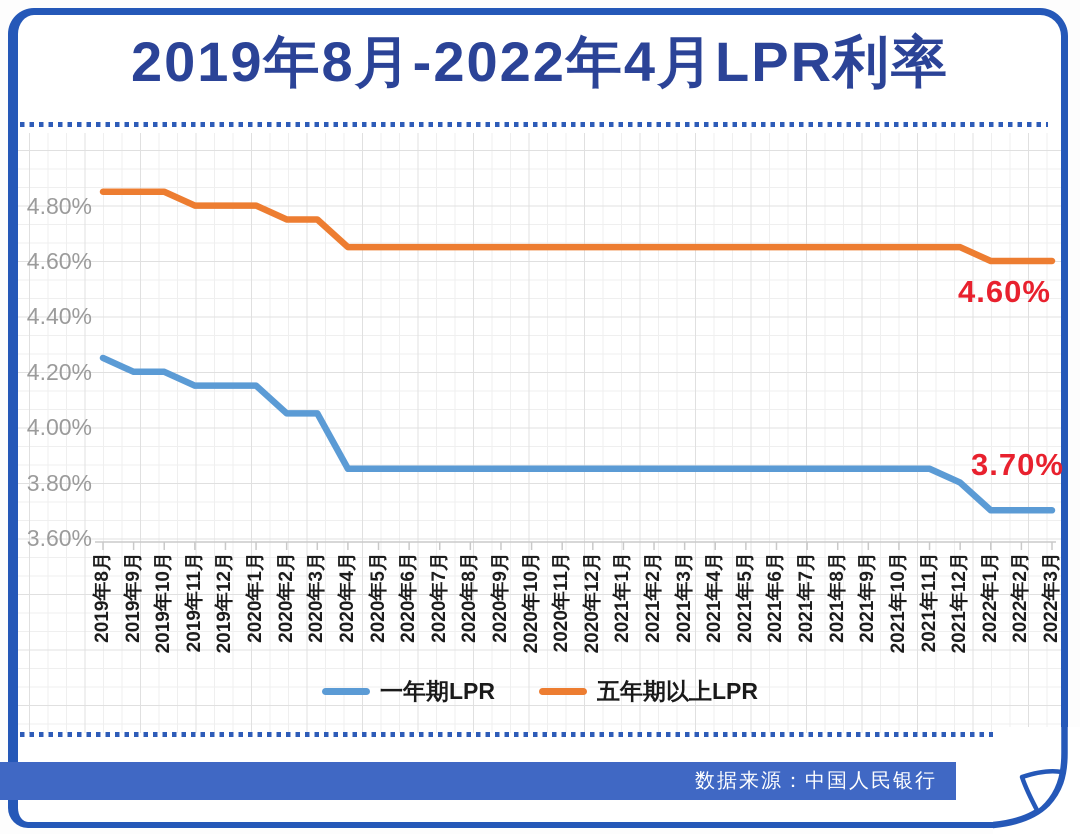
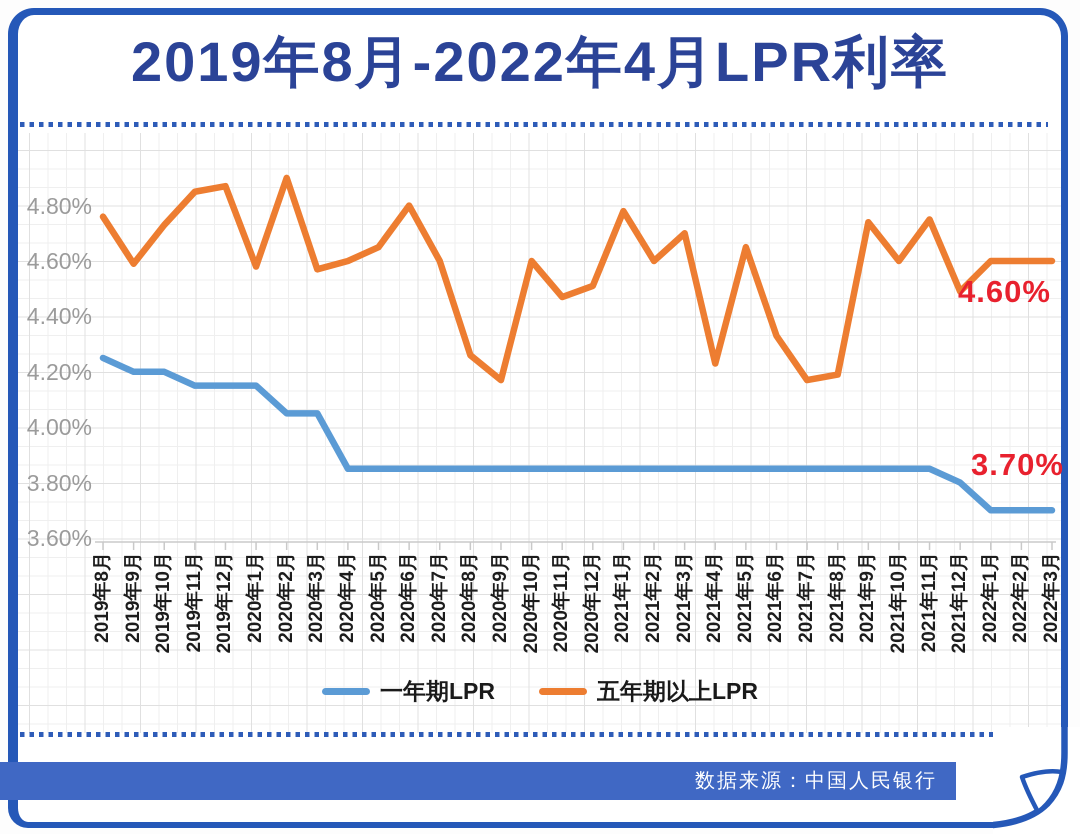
五年期以上LPR/2019年8月: 4.85% -> 4.76%
五年期以上LPR/2019年9月: 4.85% -> 4.59%
五年期以上LPR/2019年10月: 4.85% -> 4.73%
五年期以上LPR/2019年11月: 4.80% -> 4.85%
五年期以上LPR/2019年12月: 4.80% -> 4.87%
五年期以上LPR/2020年1月: 4.80% -> 4.58%
五年期以上LPR/2020年2月: 4.75% -> 4.90%
五年期以上LPR/2020年3月: 4.75% -> 4.57%
五年期以上LPR/2020年4月: 4.65% -> 4.60%
五年期以上LPR/2020年6月: 4.65% -> 4.80%
五年期以上LPR/2020年7月: 4.65% -> 4.60%
五年期以上LPR/2020年8月: 4.65% -> 4.26%
五年期以上LPR/2020年9月: 4.65% -> 4.17%
五年期以上LPR/2020年10月: 4.65% -> 4.60%
五年期以上LPR/2020年11月: 4.65% -> 4.47%
五年期以上LPR/2020年12月: 4.65% -> 4.51%
五年期以上LPR/2021年1月: 4.65% -> 4.78%
五年期以上LPR/2021年2月: 4.65% -> 4.60%
五年期以上LPR/2021年3月: 4.65% -> 4.70%
五年期以上LPR/2021年4月: 4.65% -> 4.23%
五年期以上LPR/2021年6月: 4.65% -> 4.33%
五年期以上LPR/2021年7月: 4.65% -> 4.17%
五年期以上LPR/2021年8月: 4.65% -> 4.19%
五年期以上LPR/2021年9月: 4.65% -> 4.74%
五年期以上LPR/2021年10月: 4.65% -> 4.60%
五年期以上LPR/2021年11月: 4.65% -> 4.75%
五年期以上LPR/2021年12月: 4.65% -> 4.49%
